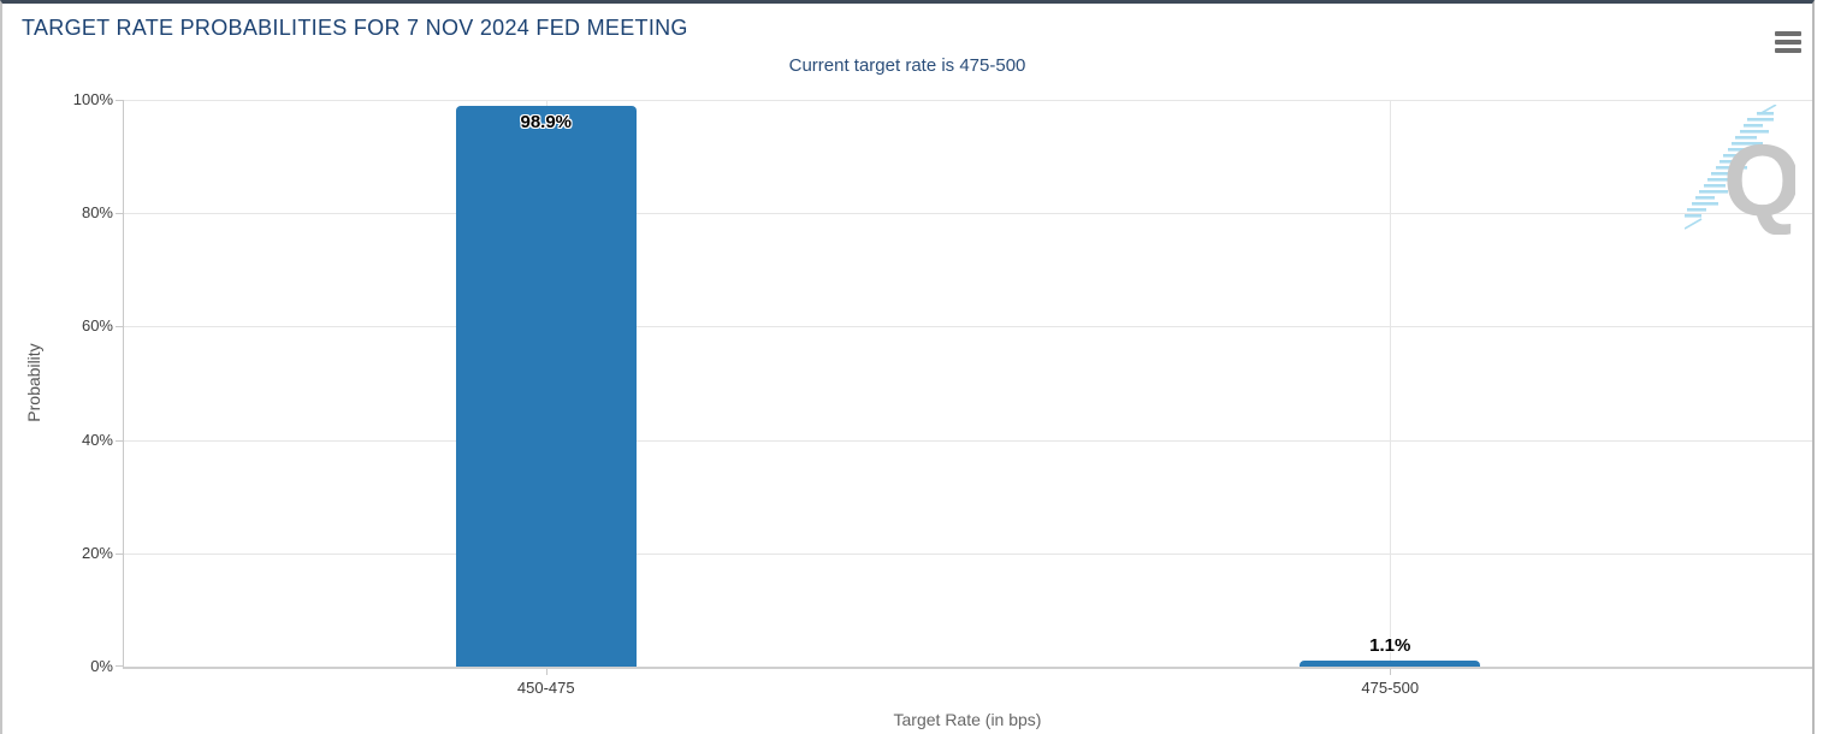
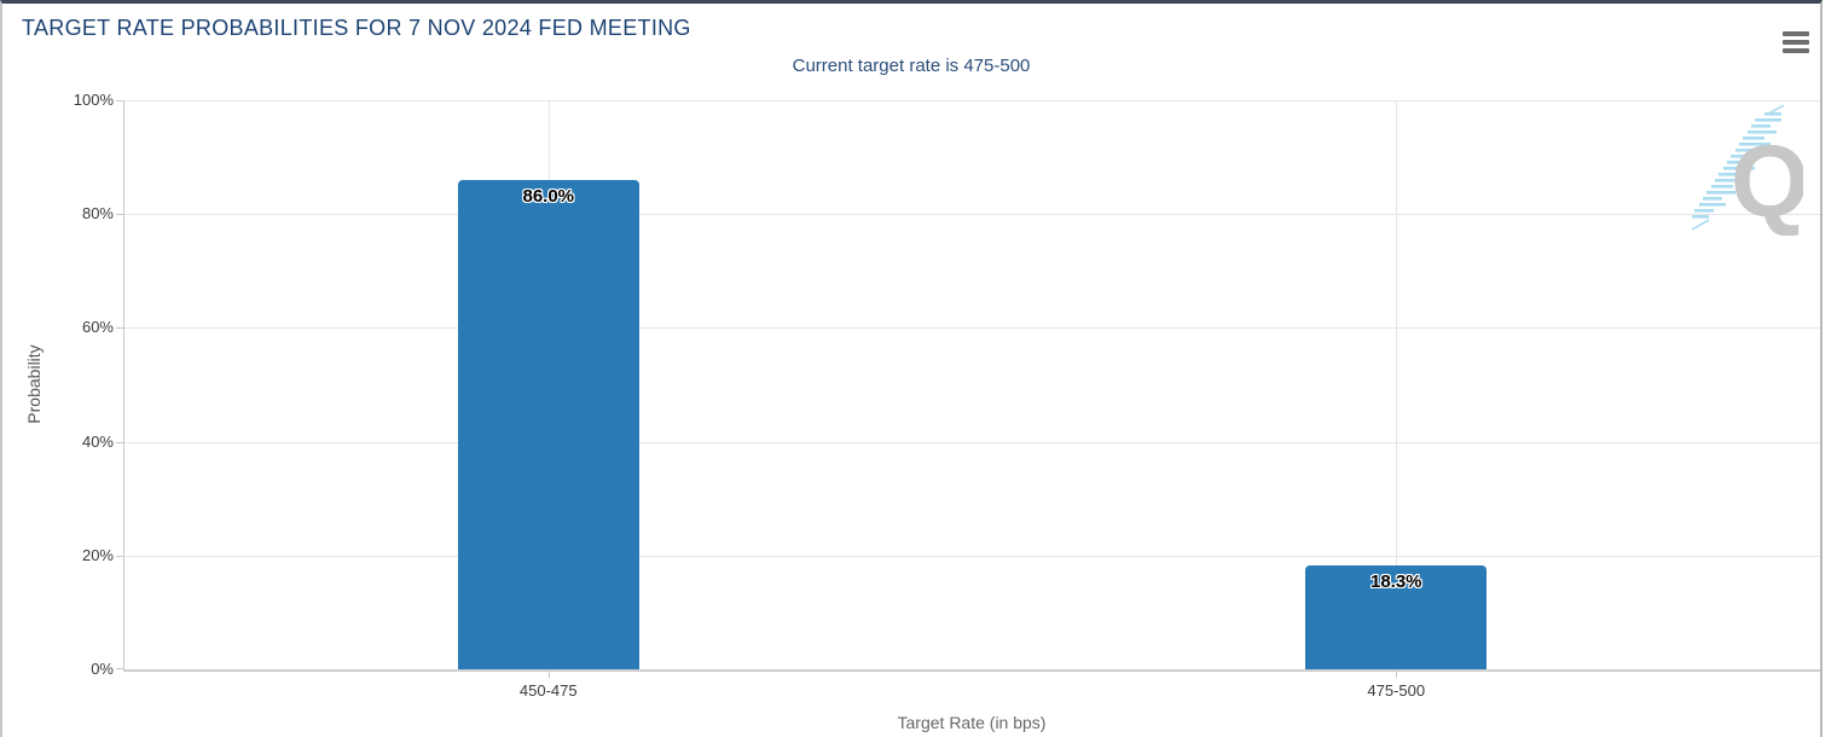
450-475: 98.9% -> 86.0%
475-500: 1.1% -> 18.3%
